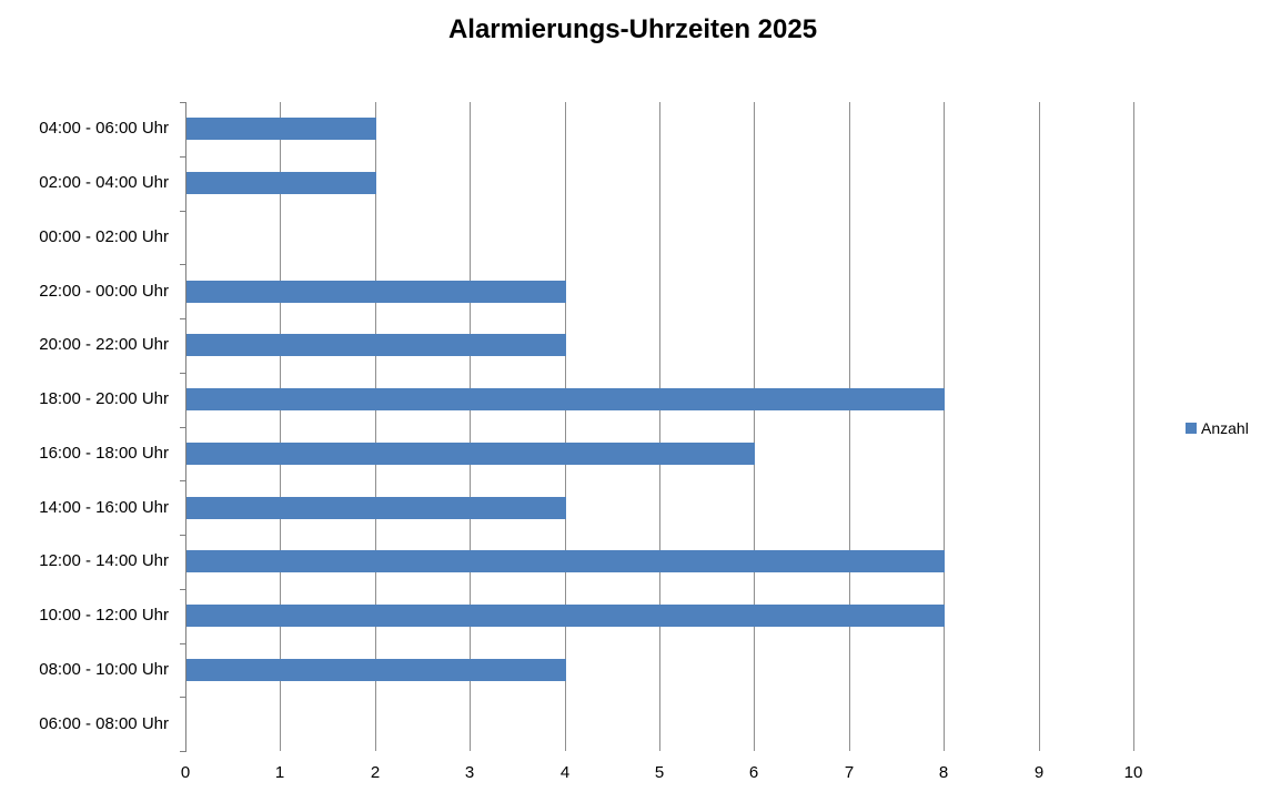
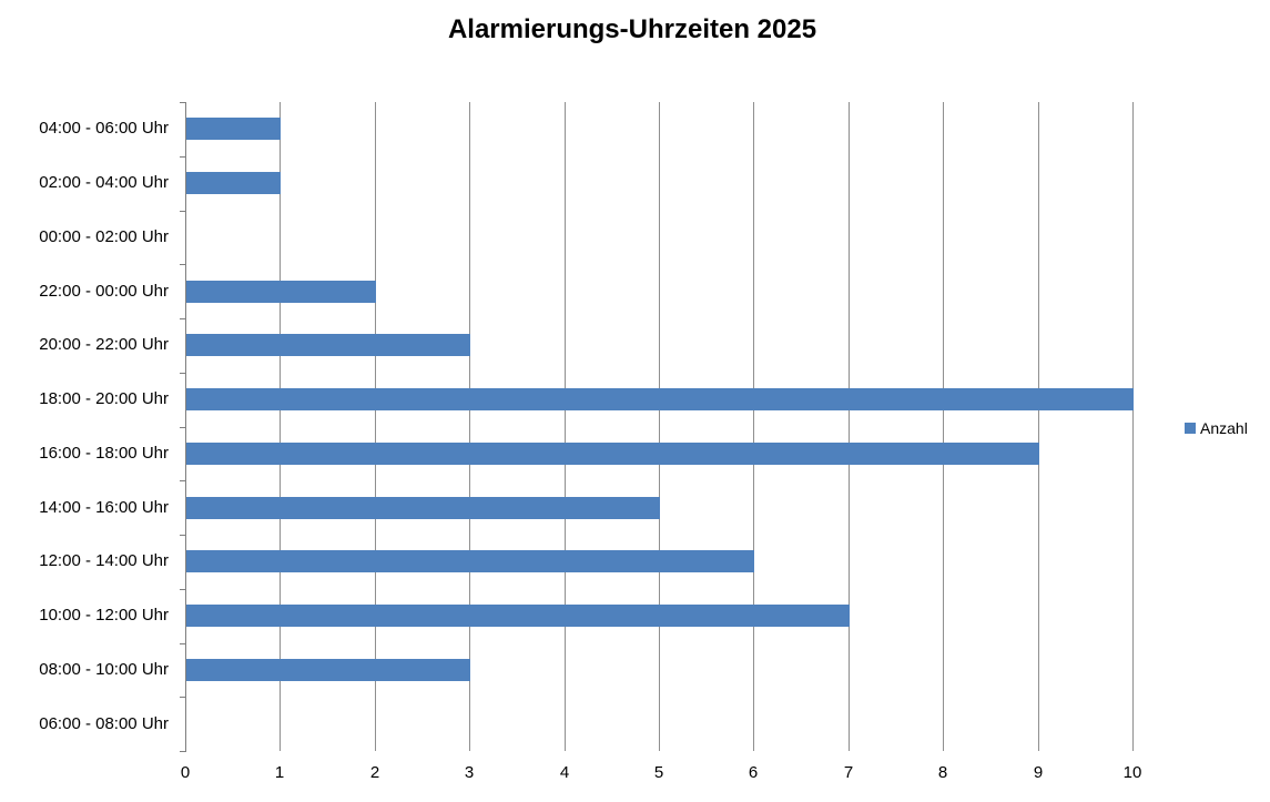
04:00 - 06:00 Uhr: 2 -> 1
02:00 - 04:00 Uhr: 2 -> 1
22:00 - 00:00 Uhr: 4 -> 2
20:00 - 22:00 Uhr: 4 -> 3
18:00 - 20:00 Uhr: 8 -> 10
16:00 - 18:00 Uhr: 6 -> 9
14:00 - 16:00 Uhr: 4 -> 5
12:00 - 14:00 Uhr: 8 -> 6
10:00 - 12:00 Uhr: 8 -> 7
08:00 - 10:00 Uhr: 4 -> 3
